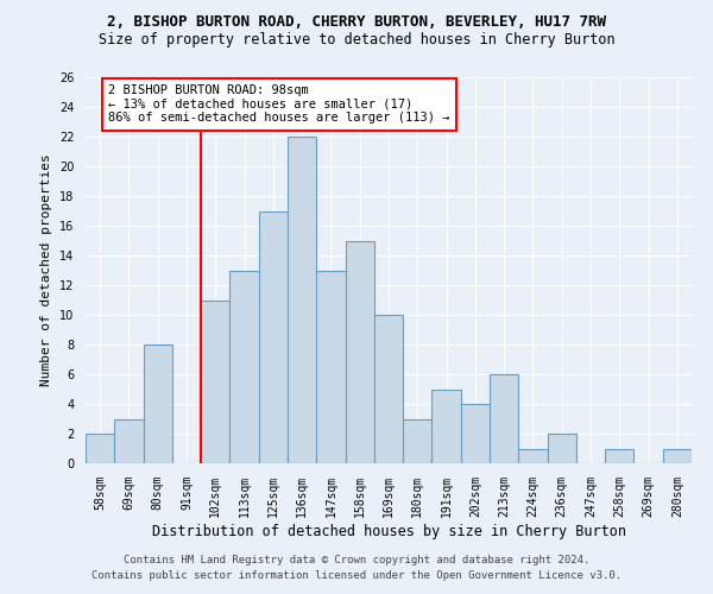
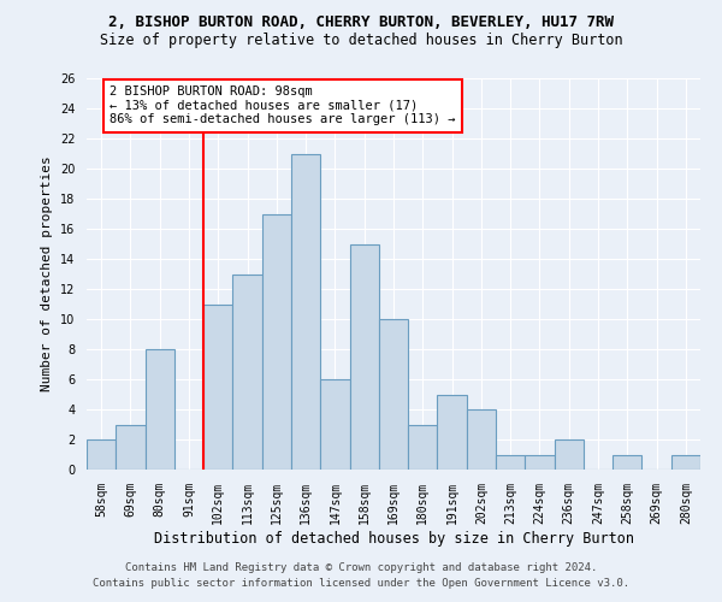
136sqm: 22 -> 21
147sqm: 13 -> 6
213sqm: 6 -> 1
